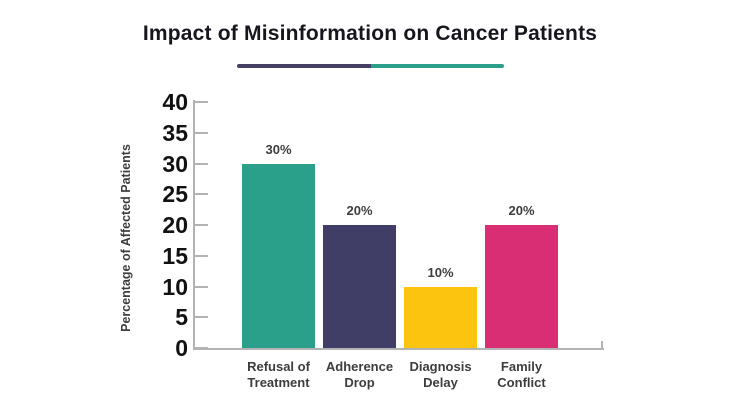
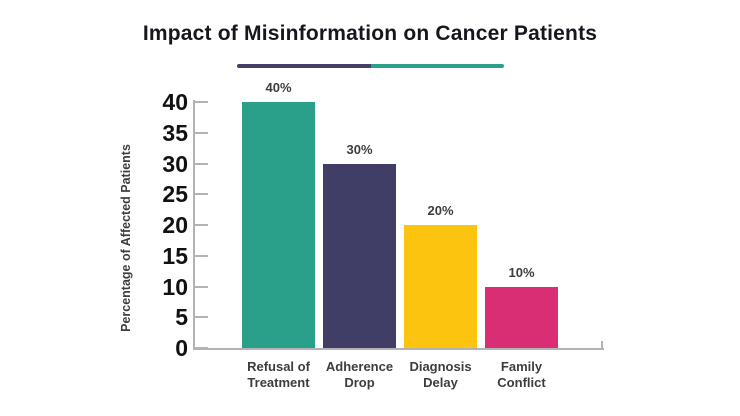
Refusal of Treatment: 30% -> 40%
Adherence Drop: 20% -> 30%
Diagnosis Delay: 10% -> 20%
Family Conflict: 20% -> 10%
